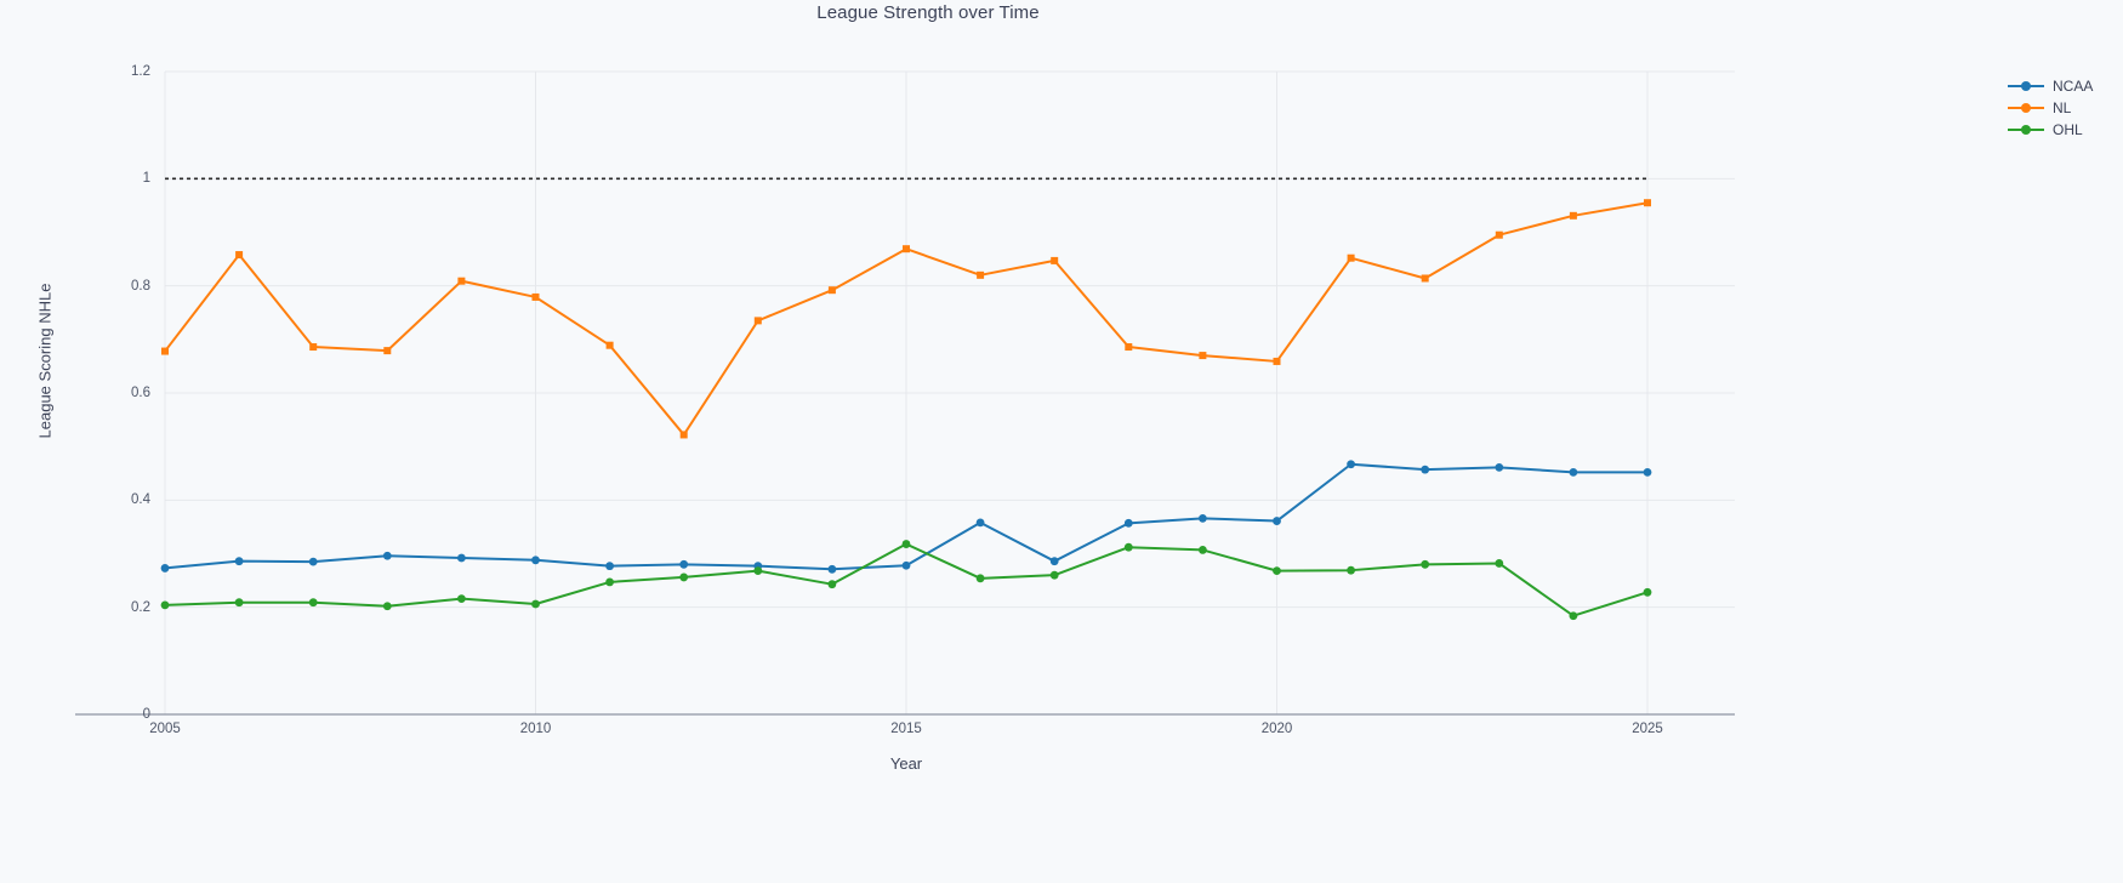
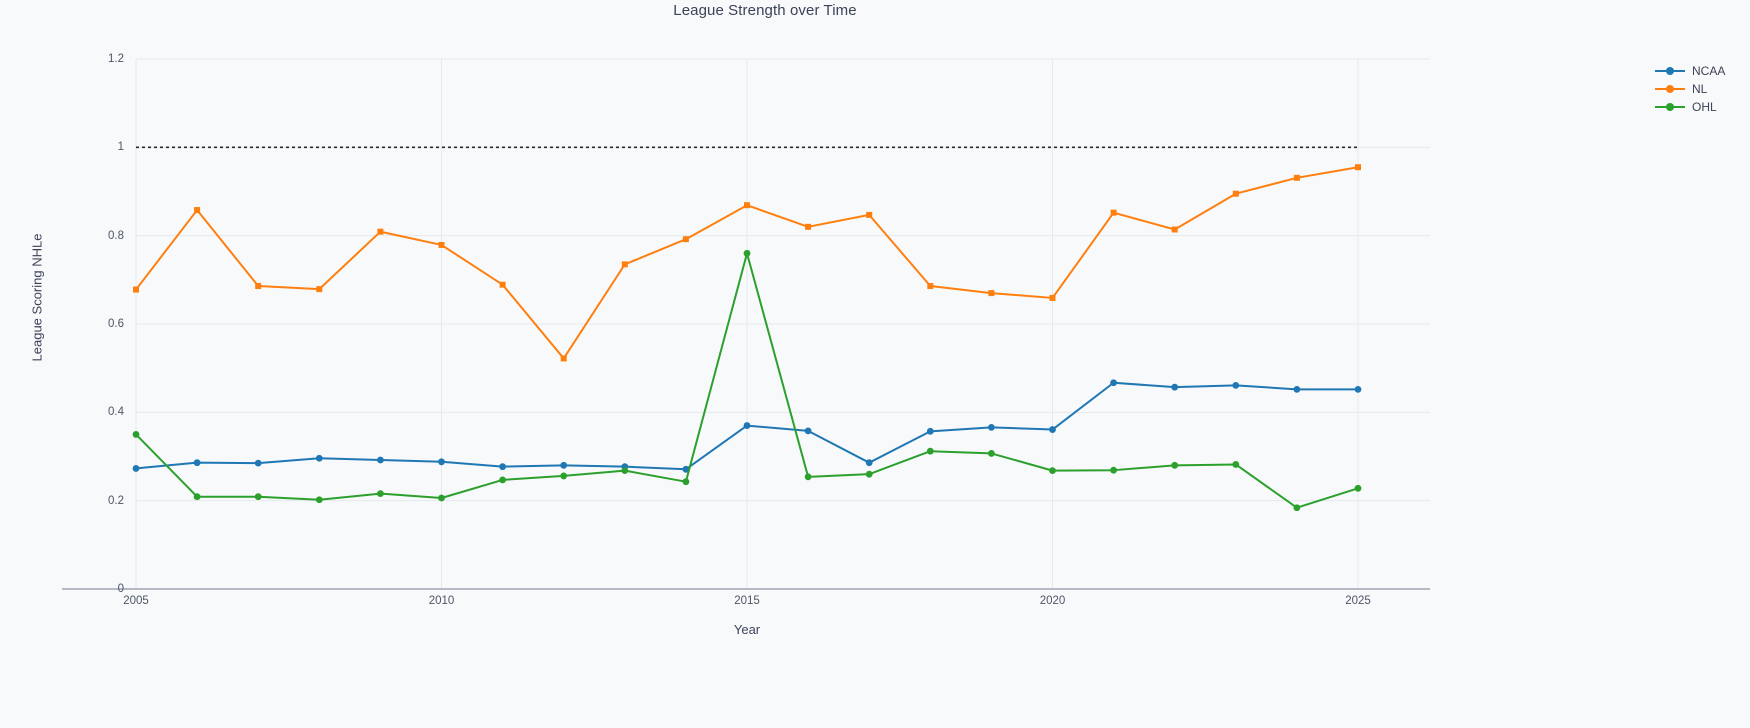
OHL/2005: 0.20 -> 0.35
NCAA/2015: 0.28 -> 0.37
OHL/2015: 0.32 -> 0.76
